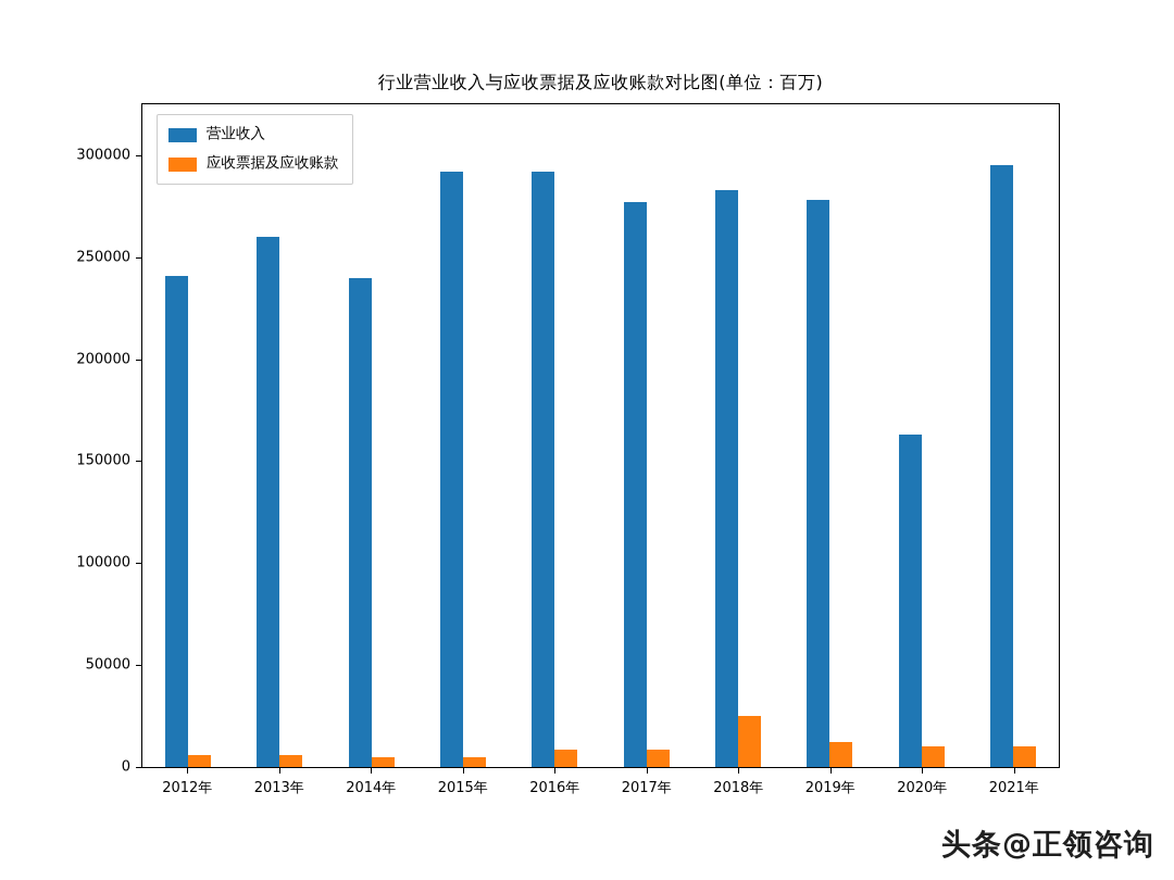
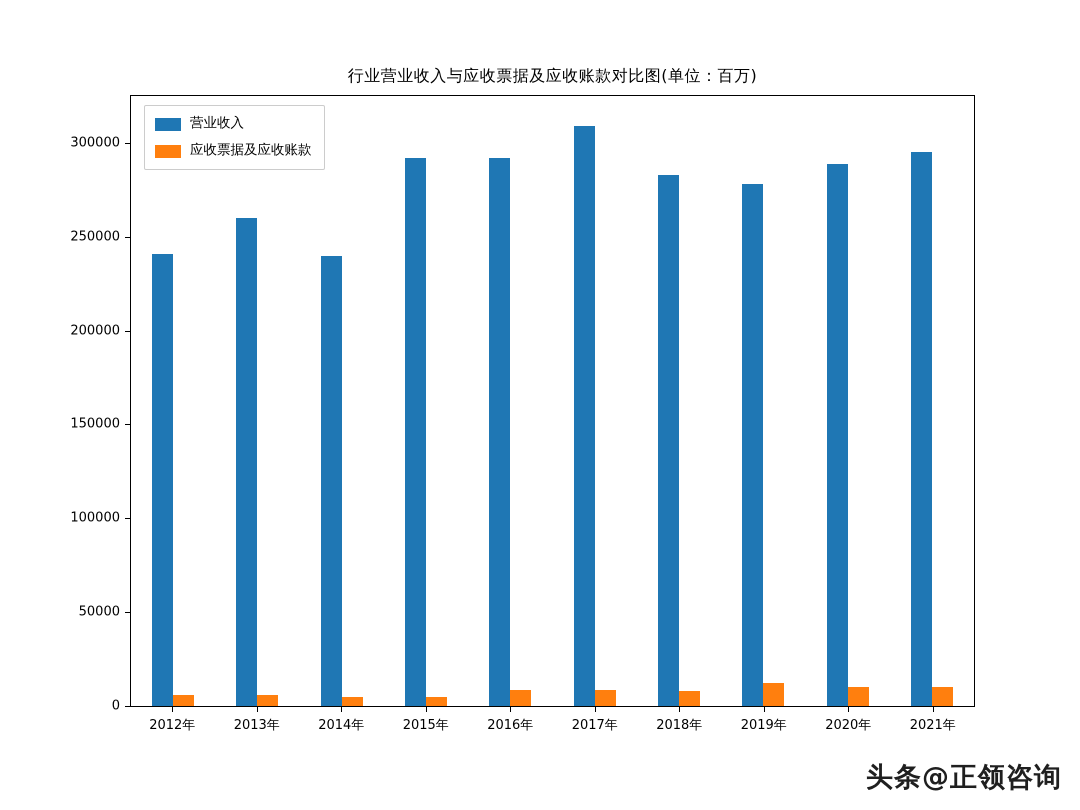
营业收入/2017年: 277000 -> 309000
应收票据及应收账款/2018年: 25000 -> 8000
营业收入/2020年: 163000 -> 289000
